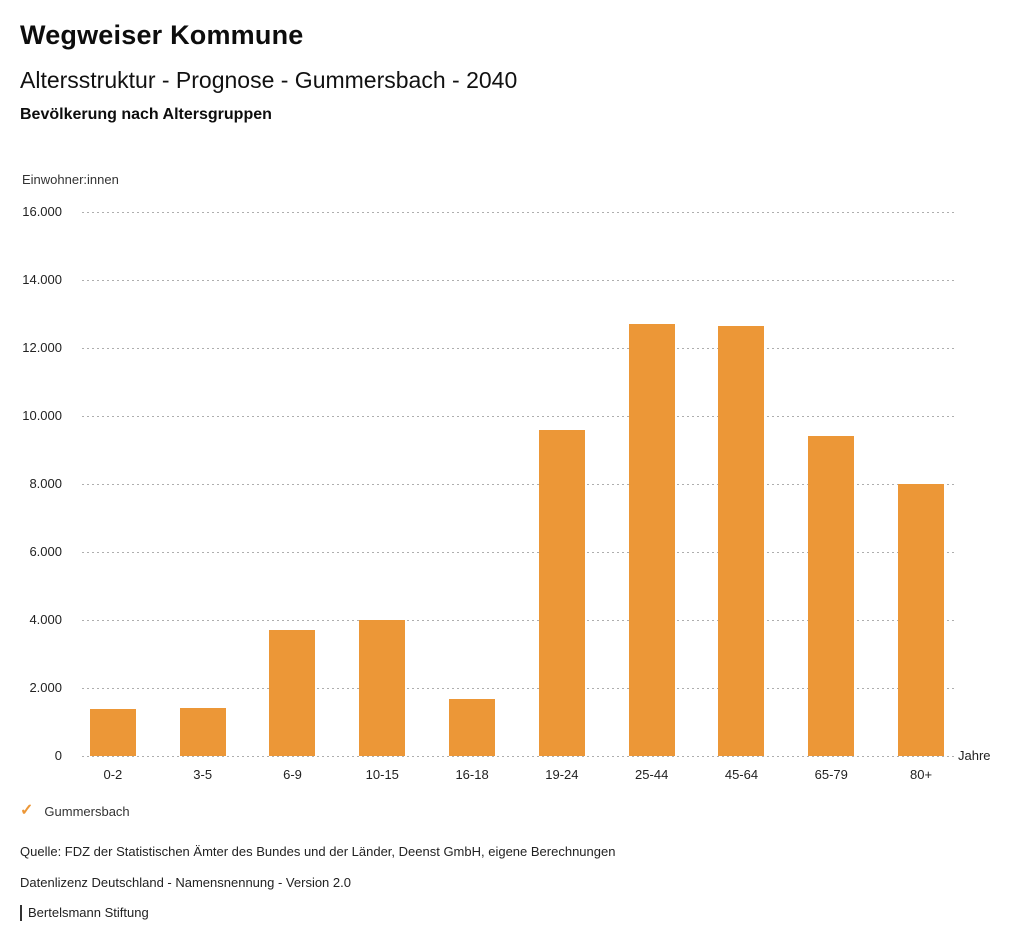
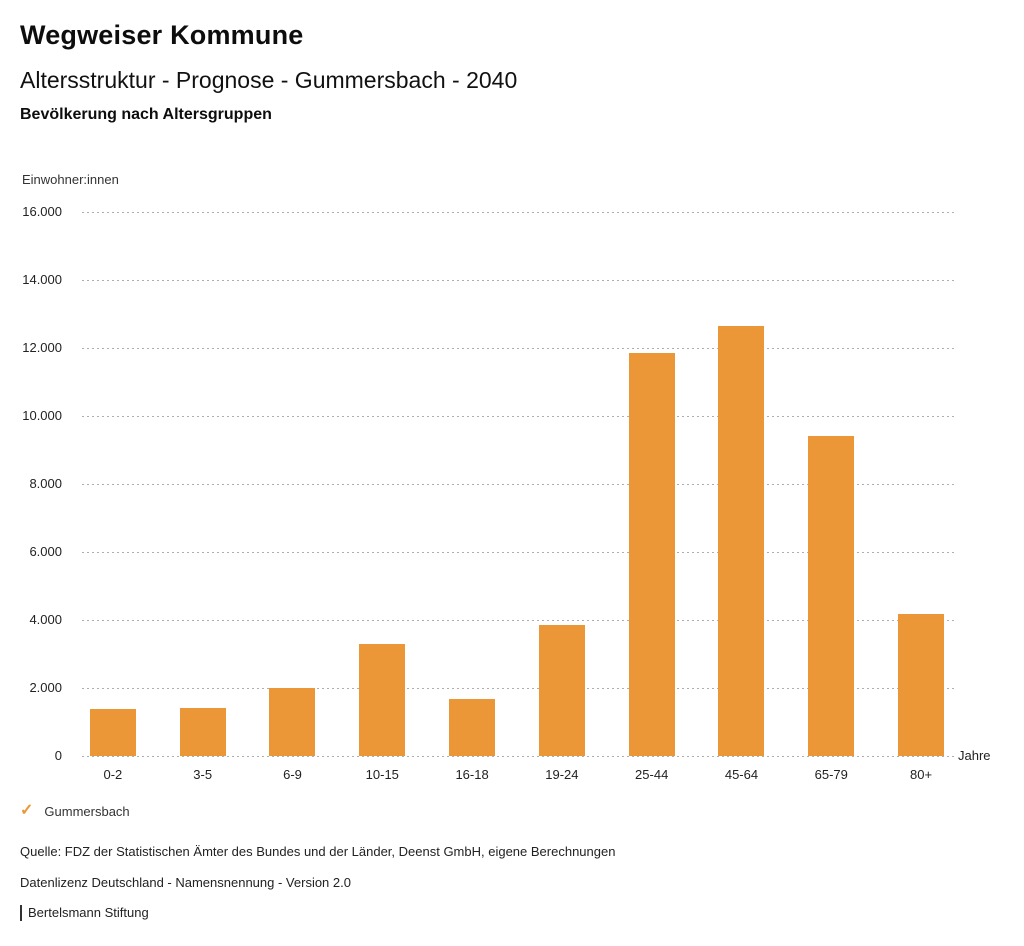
6-9: 3700 -> 2000
10-15: 4000 -> 3300
19-24: 9600 -> 3800
25-44: 12700 -> 11900
80+: 8000 -> 4200
